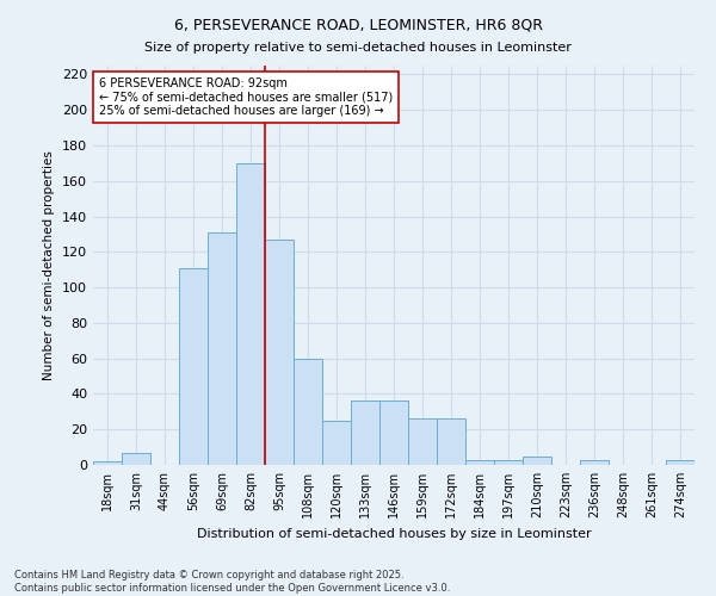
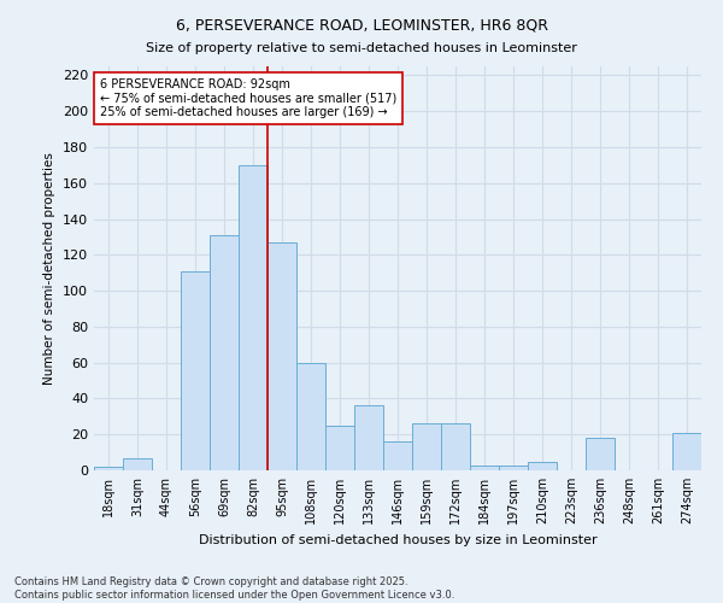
146sqm: 36 -> 16
236sqm: 3 -> 18
274sqm: 3 -> 21
